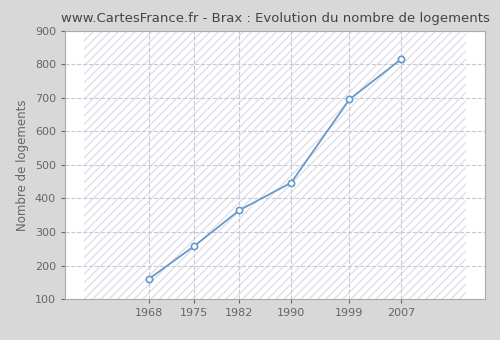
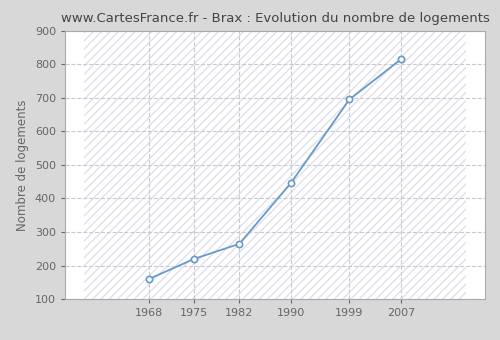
1975: 258 -> 220
1982: 365 -> 265
